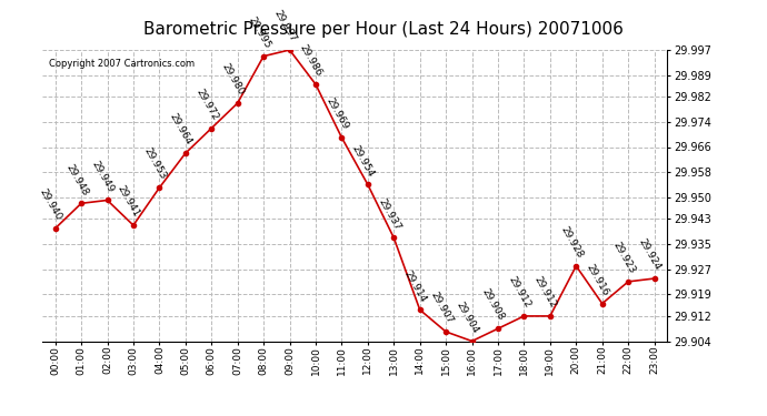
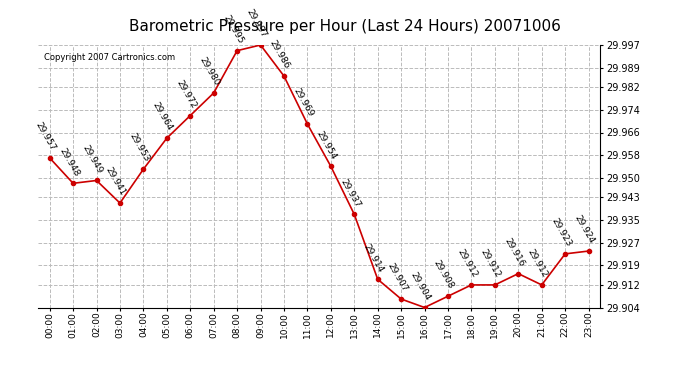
00:00: 29.940 -> 29.957
20:00: 29.928 -> 29.916
21:00: 29.916 -> 29.912
